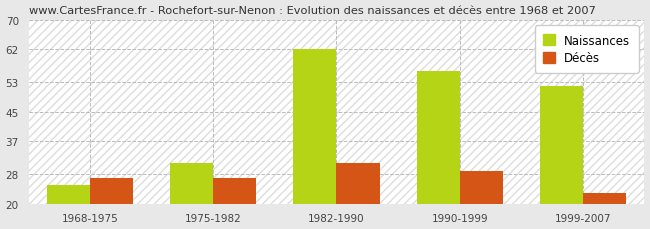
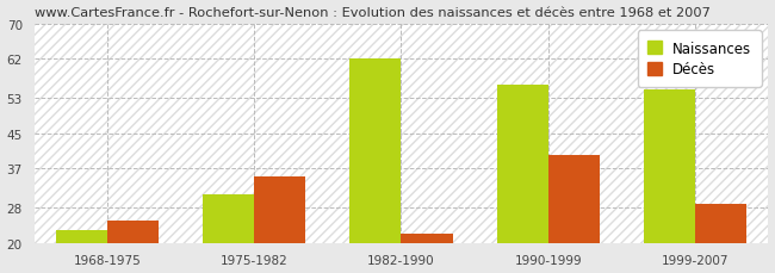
Naissances/1968-1975: 25 -> 23
Décès/1968-1975: 27 -> 25
Décès/1975-1982: 27 -> 35
Décès/1982-1990: 31 -> 22
Décès/1990-1999: 29 -> 40
Naissances/1999-2007: 52 -> 55
Décès/1999-2007: 23 -> 29
